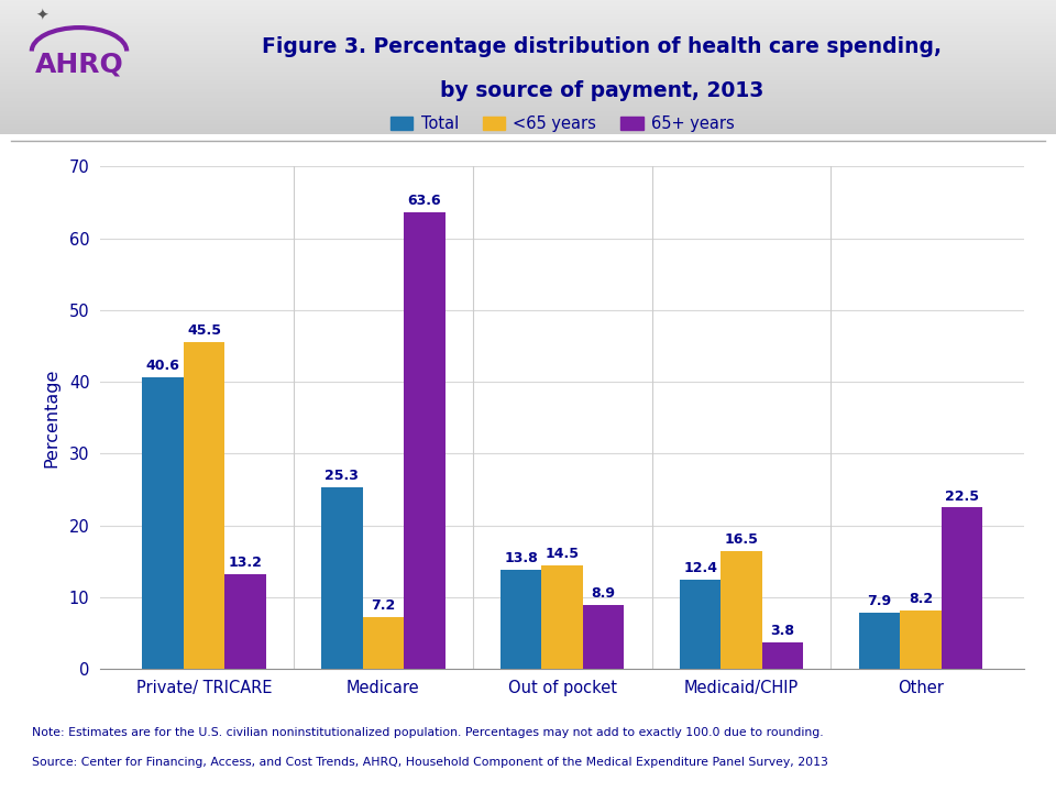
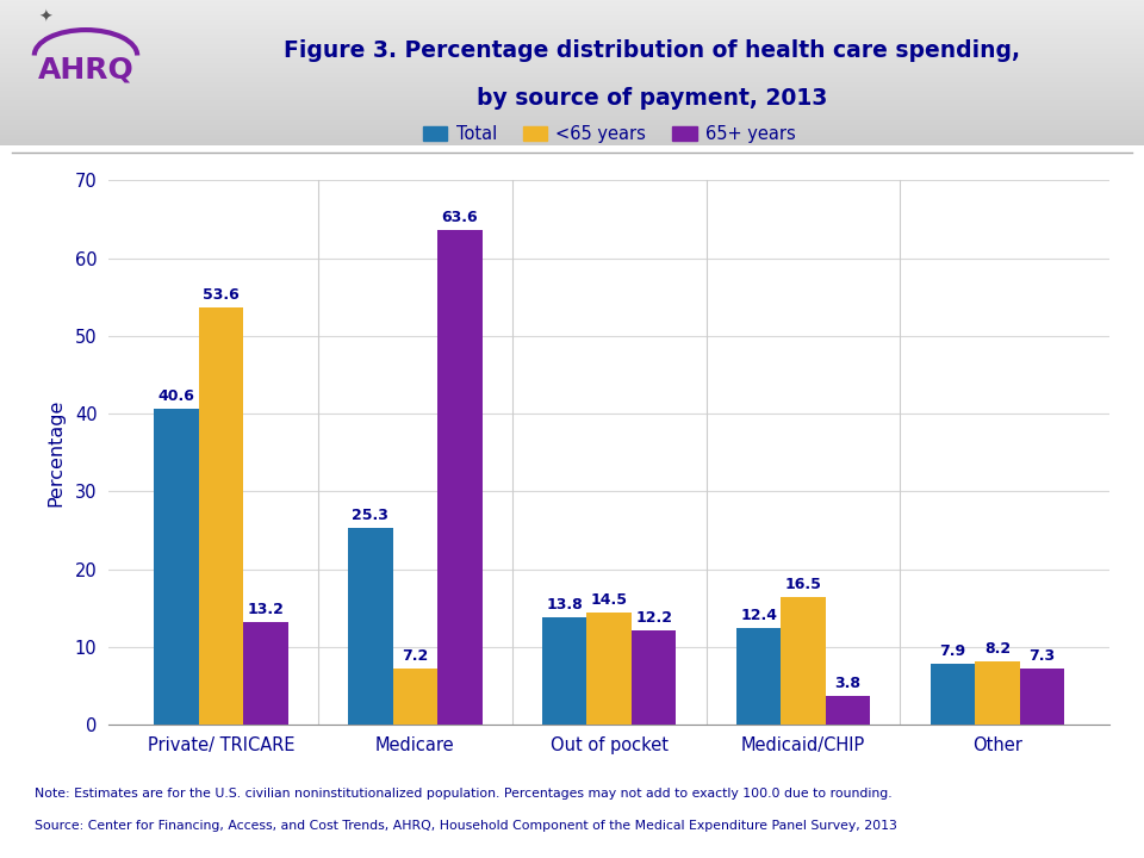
<65 years/Private/ TRICARE: 45.5 -> 53.6
65+ years/Out of pocket: 8.9 -> 12.2
65+ years/Other: 22.5 -> 7.3
